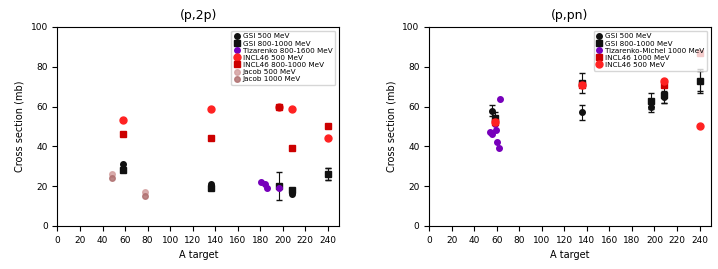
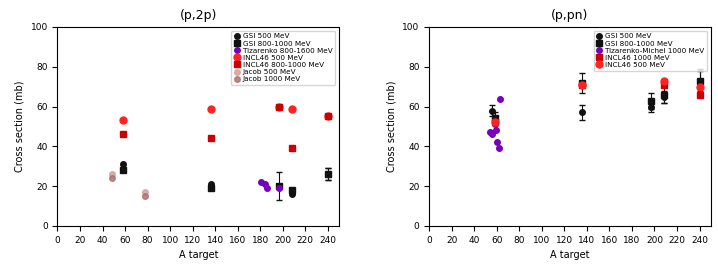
(p,2p)/INCL46 500 MeV/240: 44 -> 55
(p,2p)/INCL46 800-1000 MeV/240: 50 -> 55
(p,pn)/INCL46 1000 MeV/240: 87 -> 66
(p,pn)/INCL46 500 MeV/240: 50 -> 70
